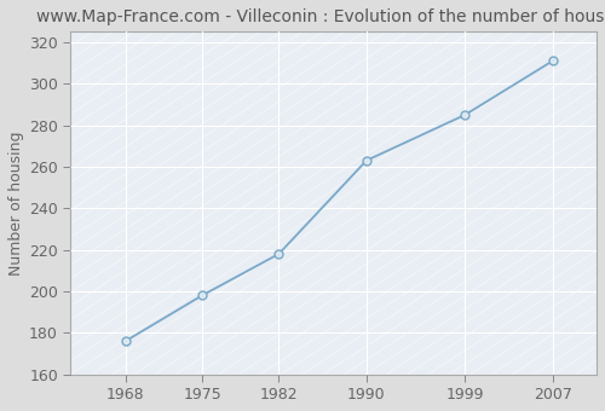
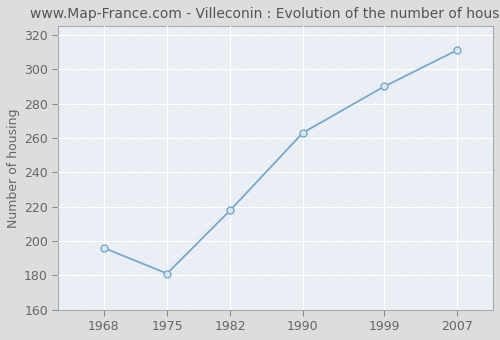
1968: 176 -> 196
1975: 198 -> 181
1999: 285 -> 290
